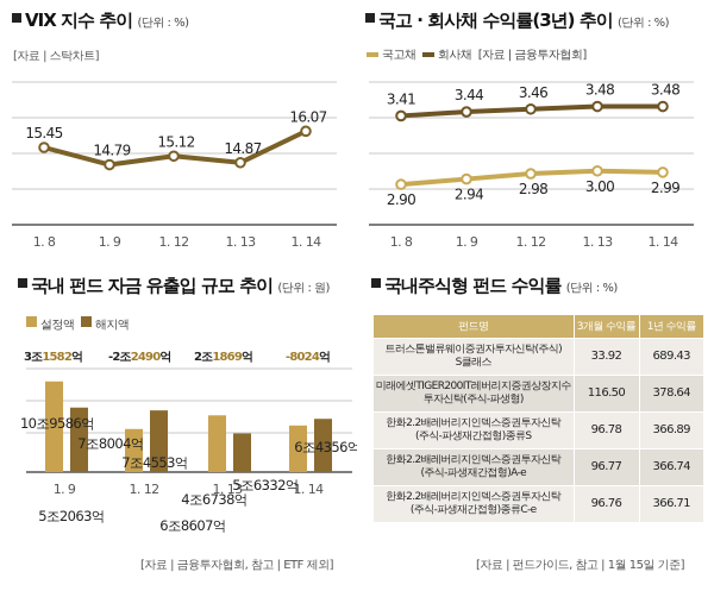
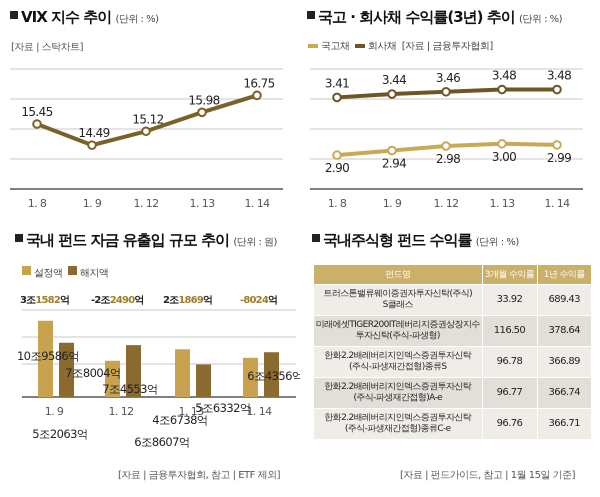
VIX 지수 추이/1. 9: 14.79 -> 14.49
VIX 지수 추이/1. 13: 14.87 -> 15.98
VIX 지수 추이/1. 14: 16.07 -> 16.75
